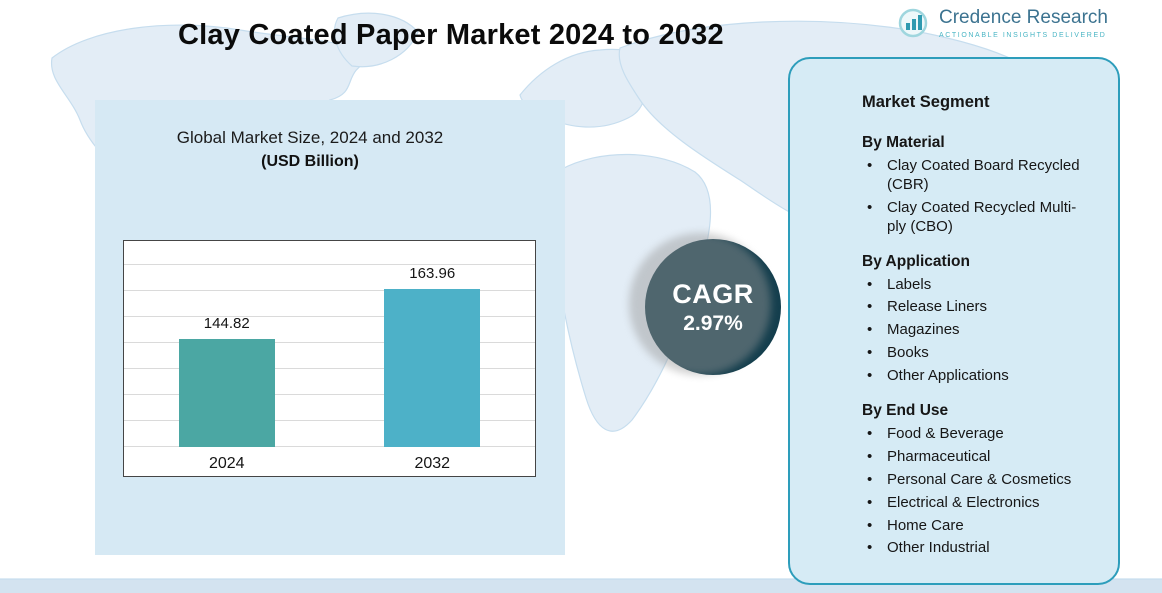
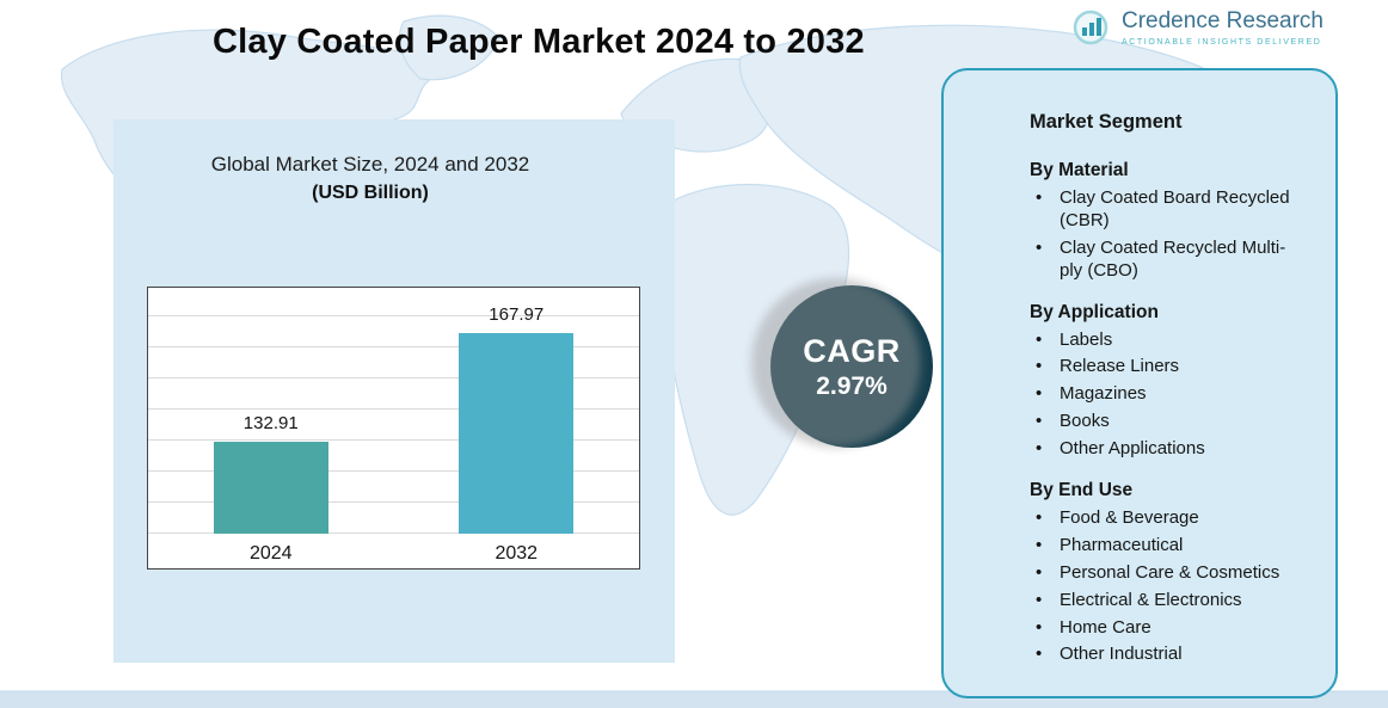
2024: 144.82 -> 132.91
2032: 163.96 -> 167.97
